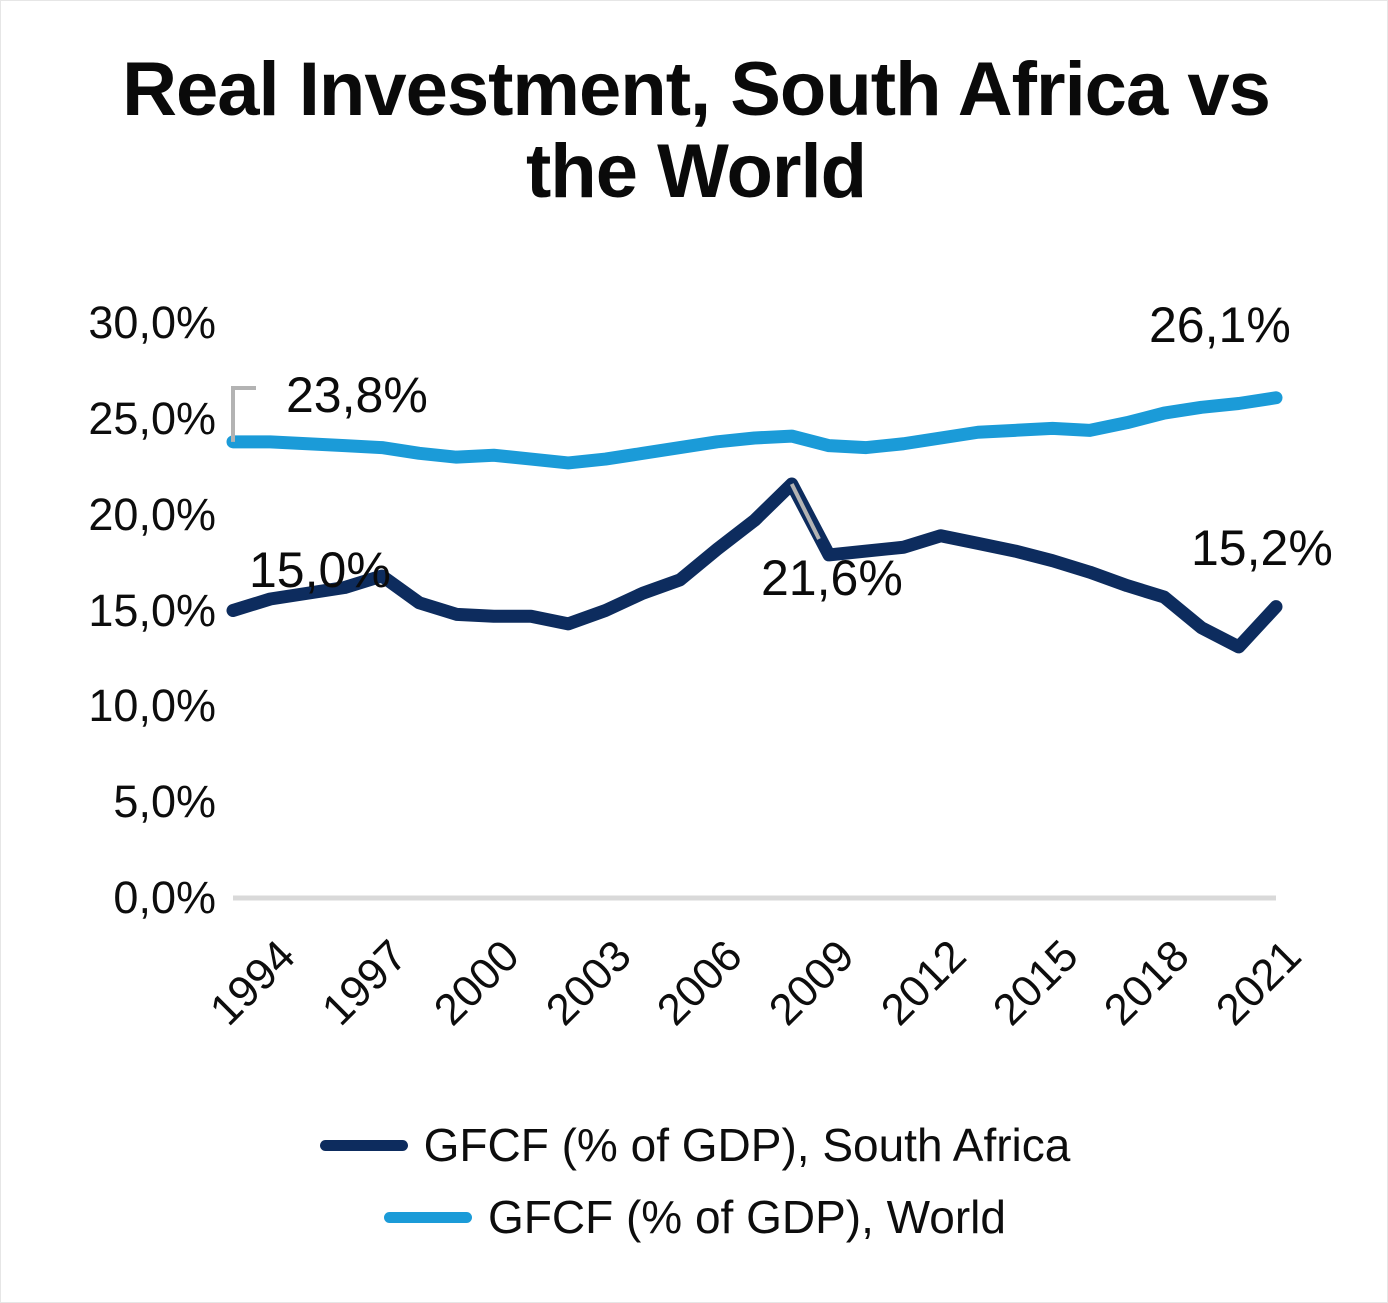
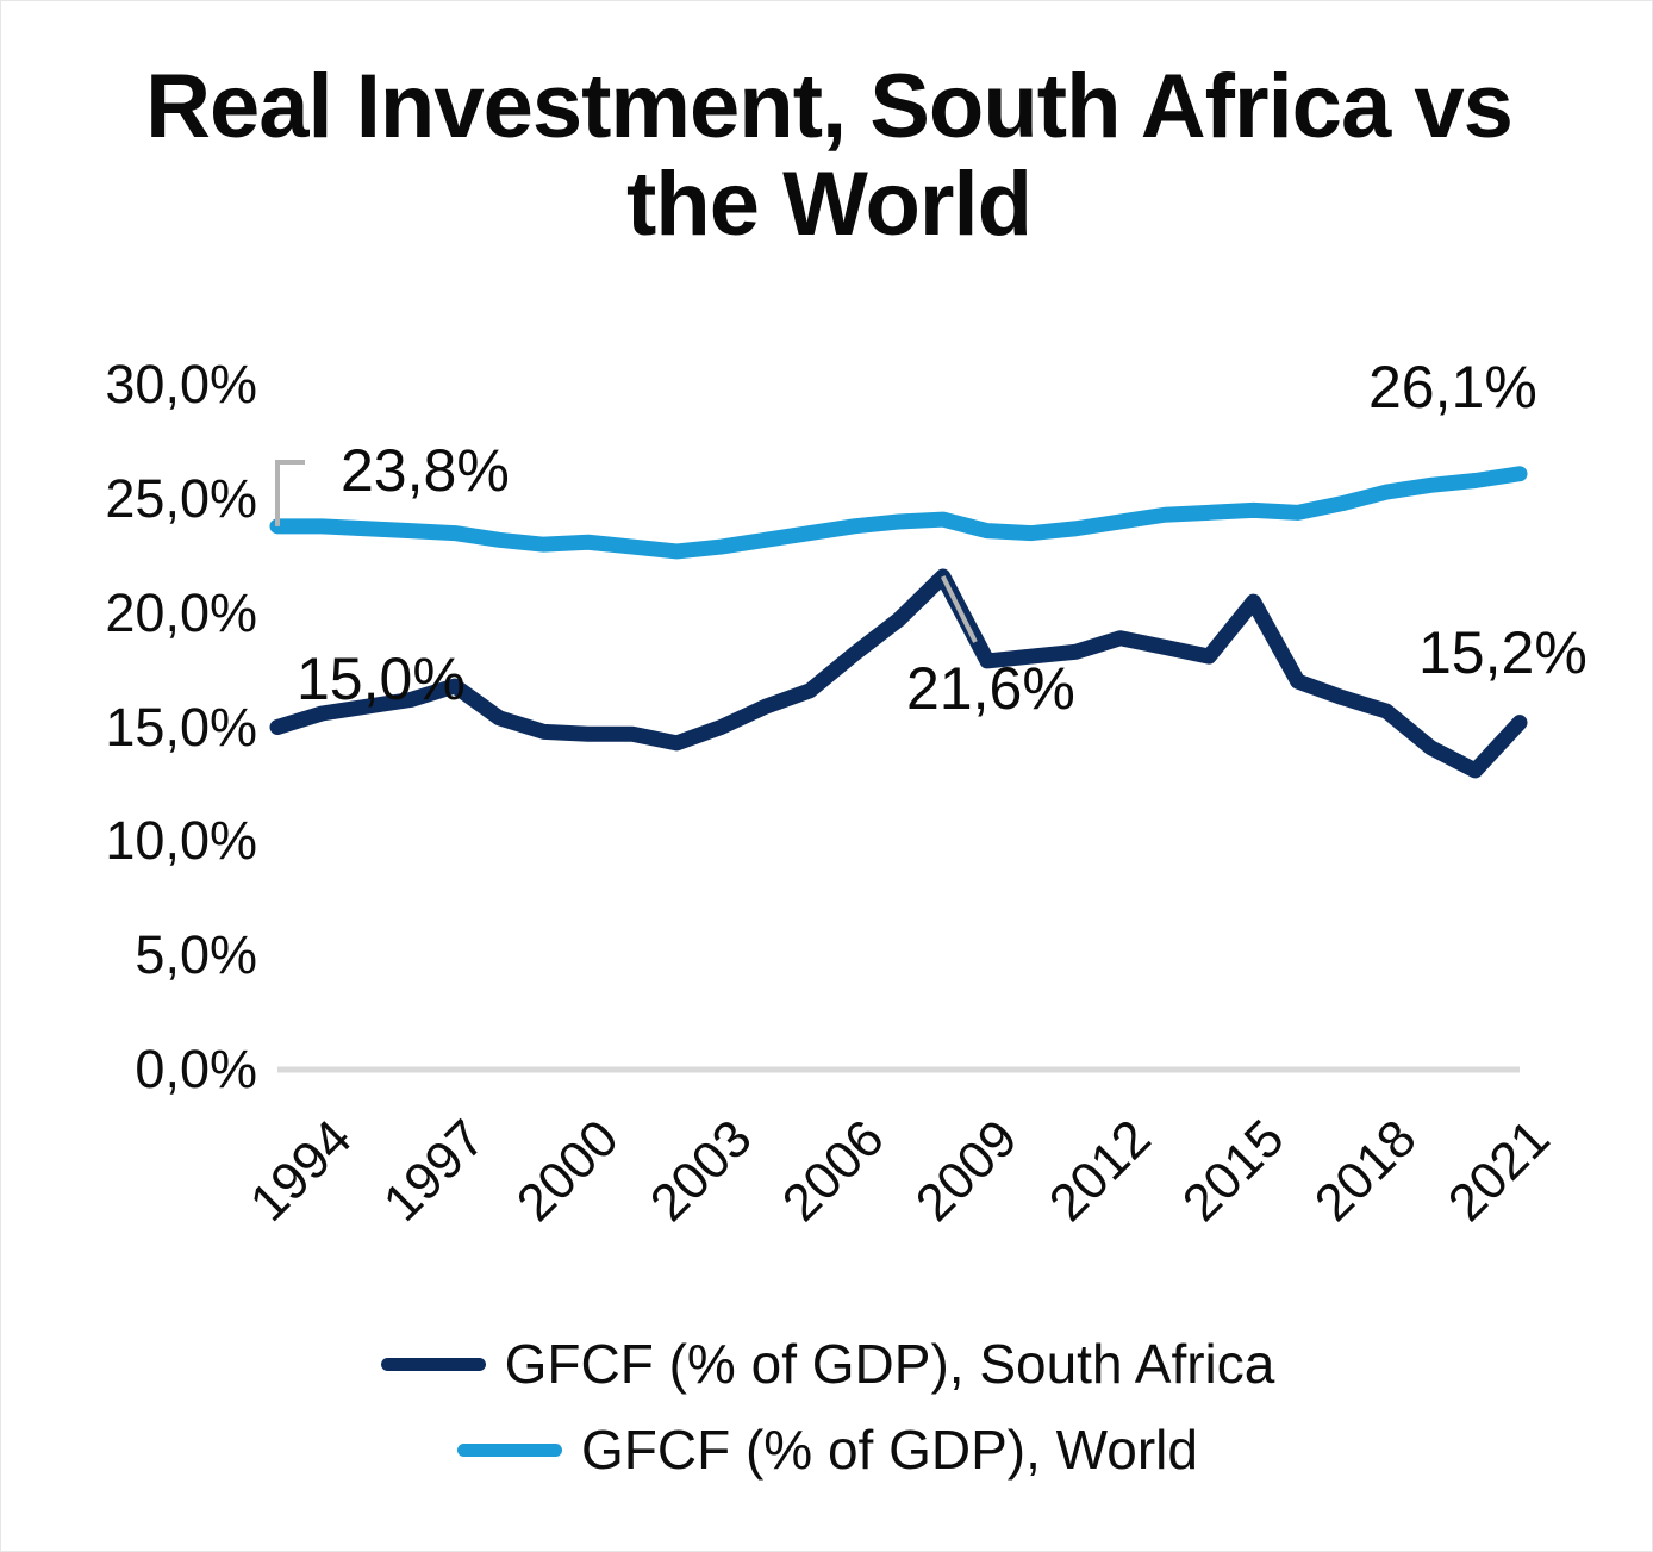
GFCF (% of GDP), South Africa/2015: 17,6% -> 20,5%
